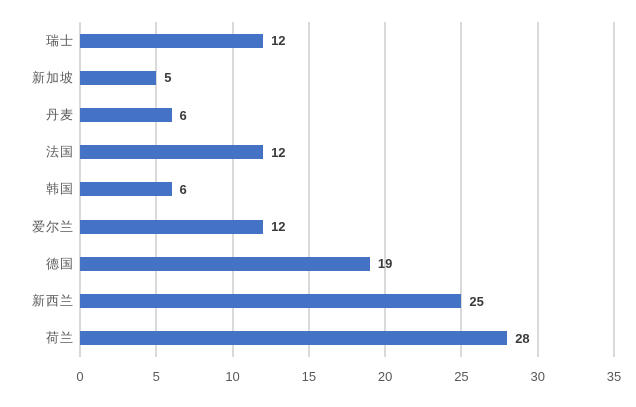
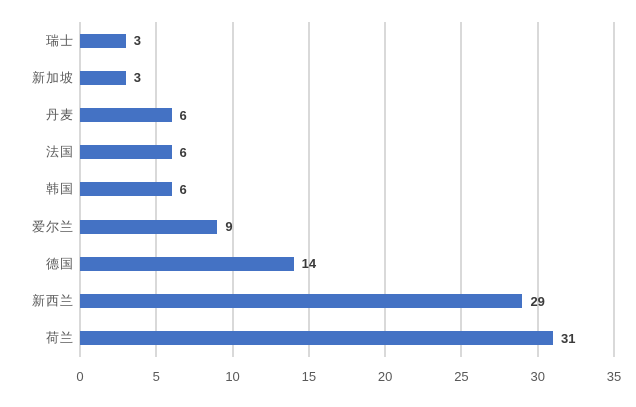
瑞士: 12 -> 3
新加坡: 5 -> 3
法国: 12 -> 6
爱尔兰: 12 -> 9
德国: 19 -> 14
新西兰: 25 -> 29
荷兰: 28 -> 31
